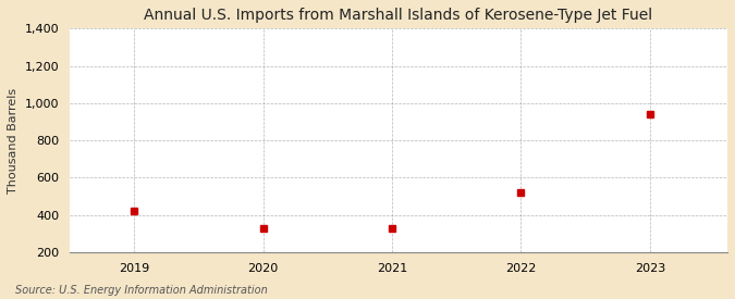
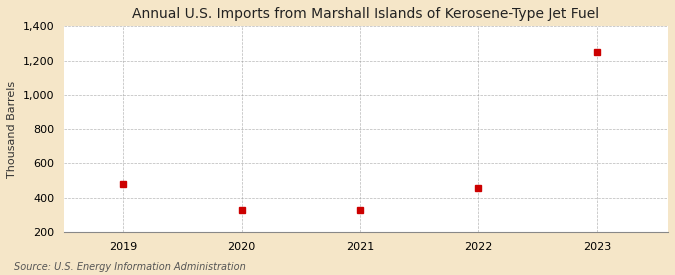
2019: 420 -> 480
2022: 520 -> 460
2023: 940 -> 1,250
